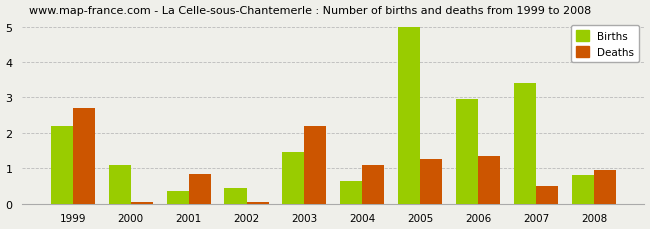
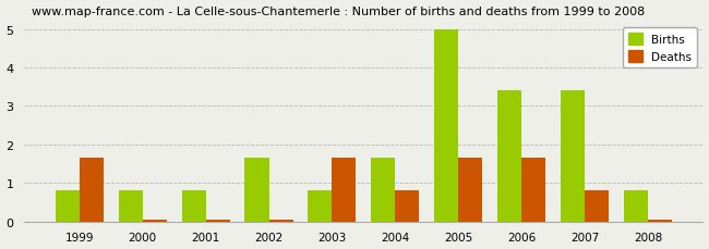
Births/1999: 2.20 -> 0.80
Deaths/1999: 2.70 -> 1.65
Births/2000: 1.10 -> 0.80
Births/2001: 0.35 -> 0.80
Deaths/2001: 0.85 -> 0.05
Births/2002: 0.45 -> 1.65
Births/2003: 1.45 -> 0.80
Deaths/2003: 2.20 -> 1.65
Births/2004: 0.65 -> 1.65
Deaths/2004: 1.10 -> 0.80
Deaths/2005: 1.25 -> 1.65
Births/2006: 2.95 -> 3.40
Deaths/2006: 1.35 -> 1.65
Deaths/2007: 0.50 -> 0.80
Deaths/2008: 0.95 -> 0.05
